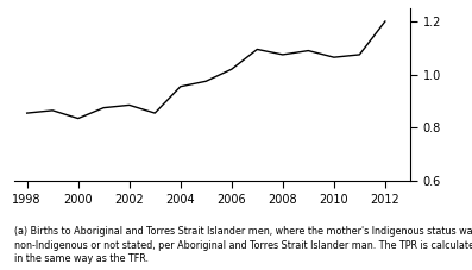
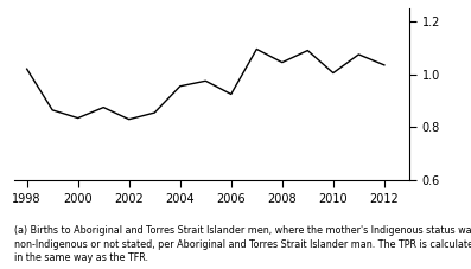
1998: 0.855 -> 1.020
2002: 0.885 -> 0.830
2006: 1.020 -> 0.925
2008: 1.075 -> 1.045
2010: 1.065 -> 1.005
2012: 1.200 -> 1.035
